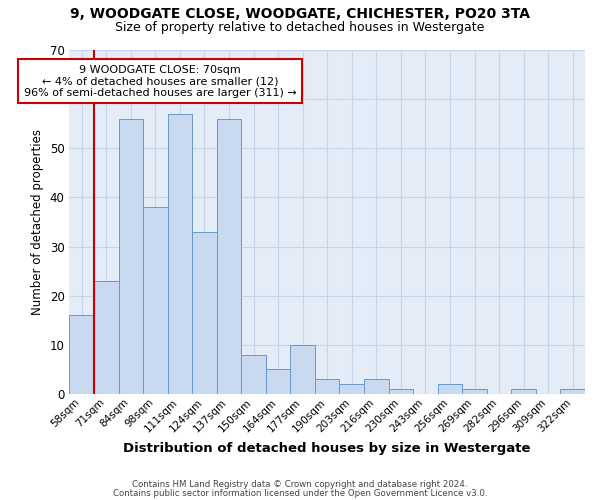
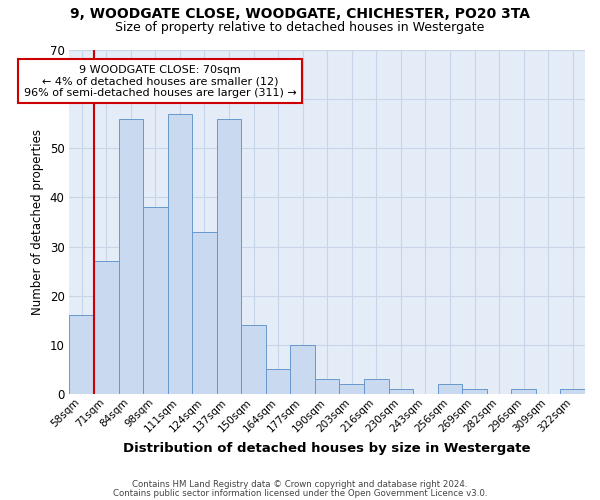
71sqm: 23 -> 27
150sqm: 8 -> 14
